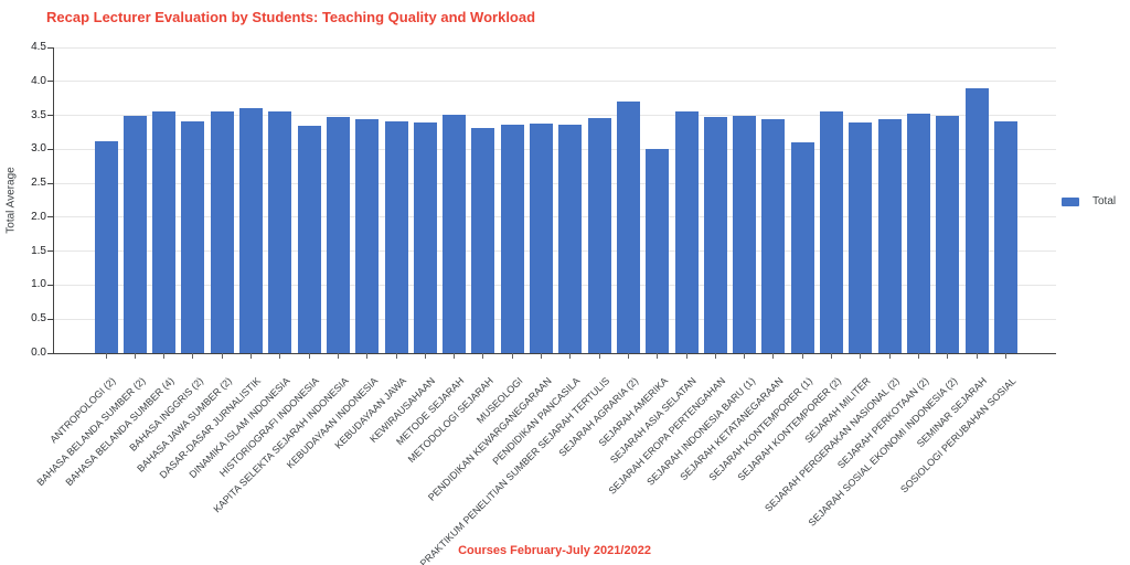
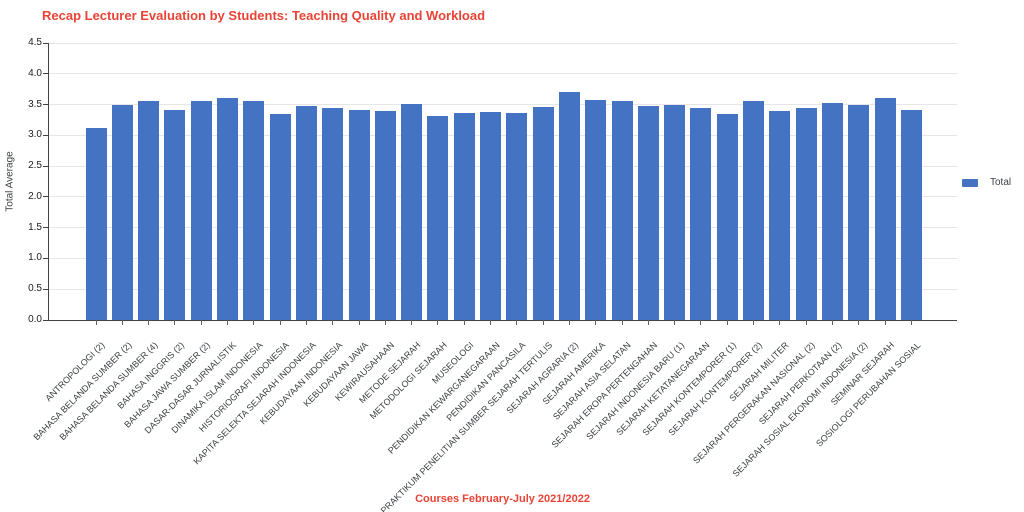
SEJARAH AMERIKA: 3.0 -> 3.6
SEJARAH KONTEMPORER (1): 3.1 -> 3.3
SEMINAR SEJARAH: 3.9 -> 3.6
